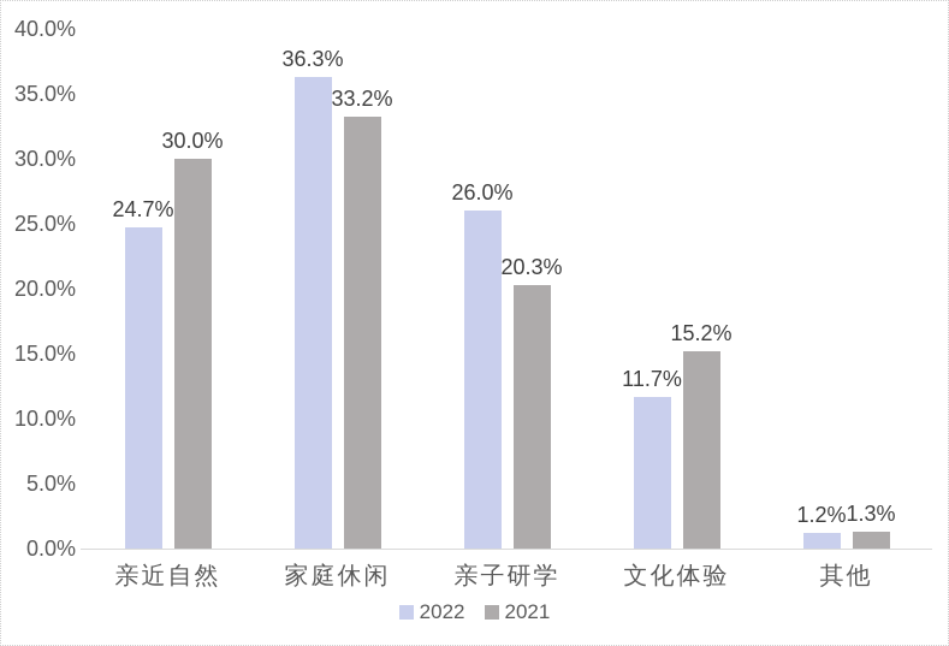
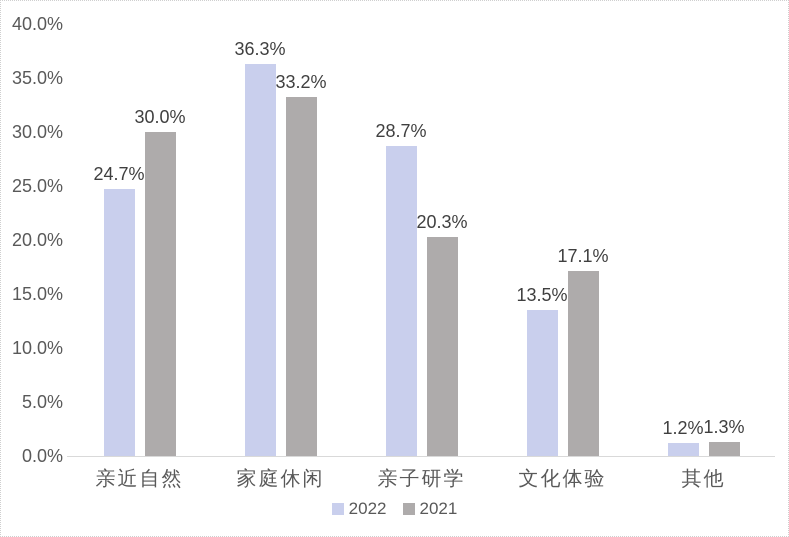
2022/亲子研学: 26.0% -> 28.7%
2022/文化体验: 11.7% -> 13.5%
2021/文化体验: 15.2% -> 17.1%
